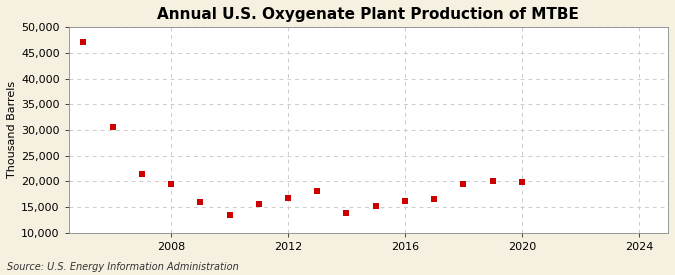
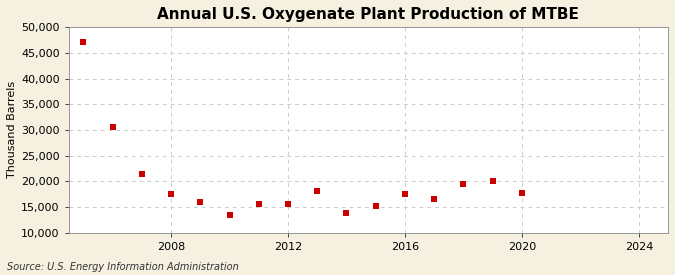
2008: 19,400 -> 17,500
2012: 16,800 -> 15,500
2016: 16,200 -> 17,500
2020: 19,800 -> 17,800
